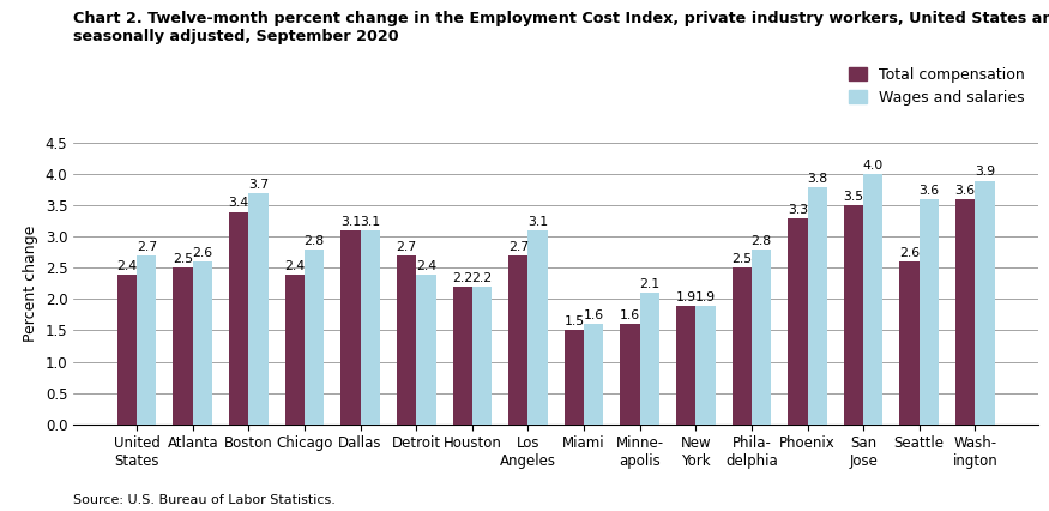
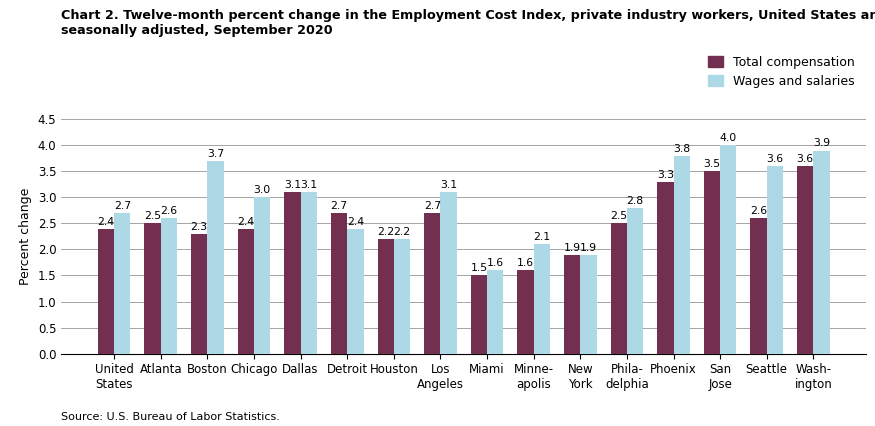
Total compensation/Boston: 3.4 -> 2.3
Wages and salaries/Chicago: 2.8 -> 3.0
